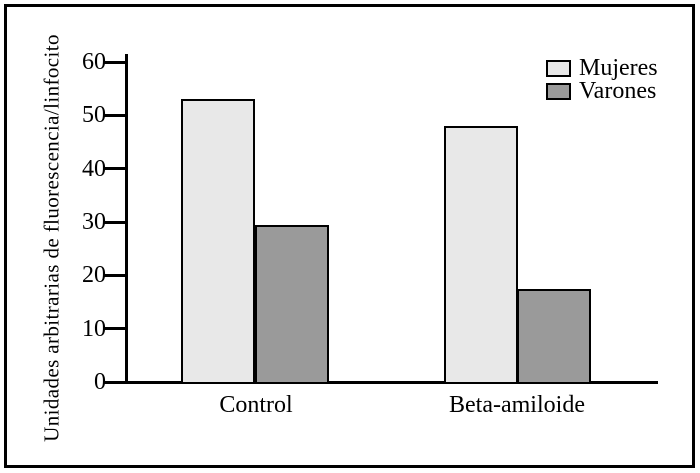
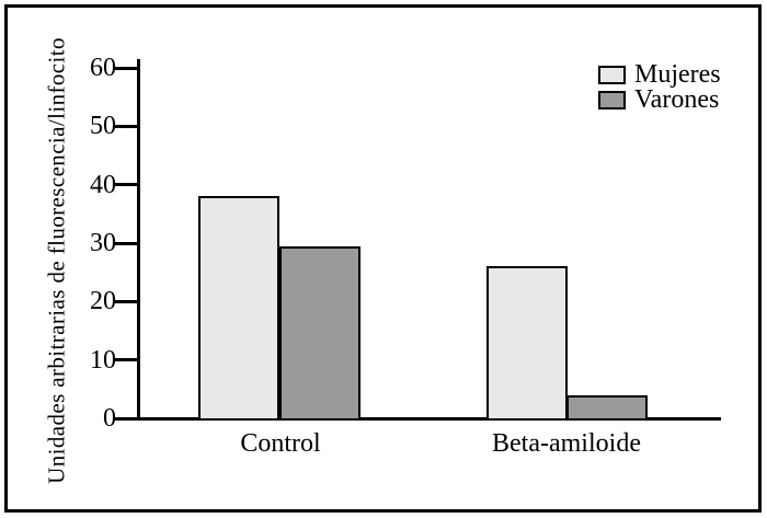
Mujeres/Control: 53 -> 38
Mujeres/Beta-amiloide: 48 -> 26
Varones/Beta-amiloide: 18 -> 4
